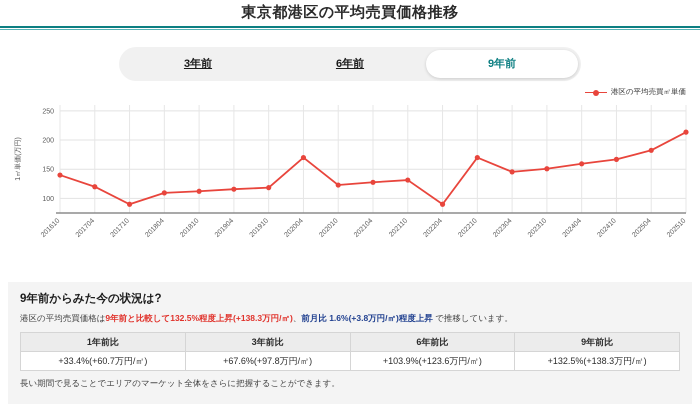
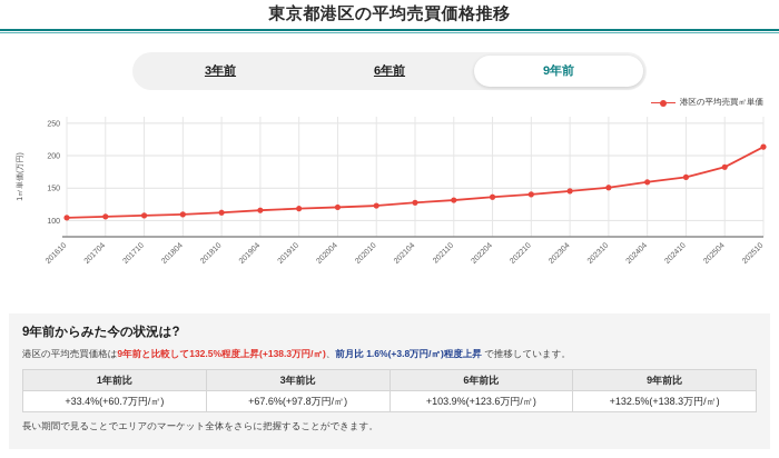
201610: 140 -> 100
201704: 120 -> 110
201710: 90 -> 110
202004: 170 -> 120
202204: 90 -> 140
202210: 170 -> 140
